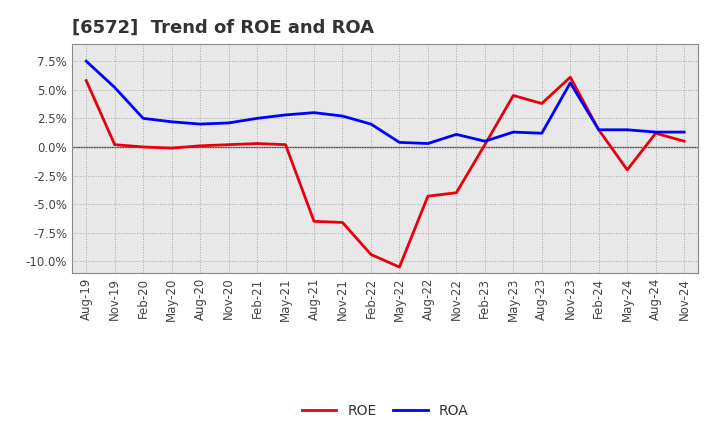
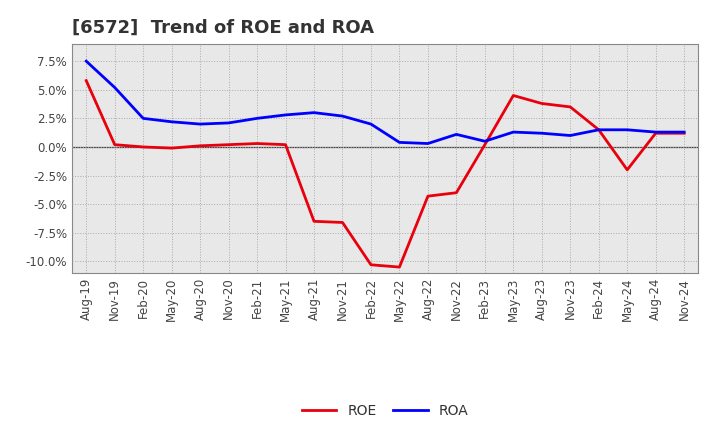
ROE/Feb-22: -9.4% -> -10.3%
ROE/Nov-23: 6.1% -> 3.5%
ROA/Nov-23: 5.6% -> 1.0%
ROE/Nov-24: 0.5% -> 1.2%
